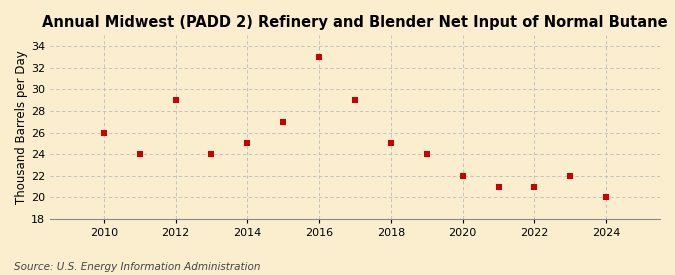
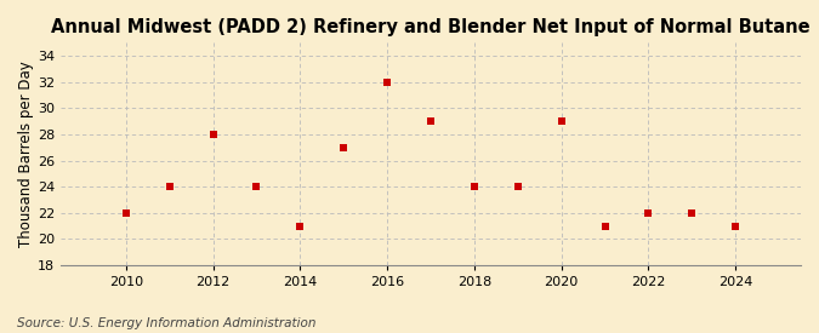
2010: 26 -> 22
2012: 29 -> 28
2014: 25 -> 21
2016: 33 -> 32
2018: 25 -> 24
2020: 22 -> 29
2022: 21 -> 22
2024: 20 -> 21
